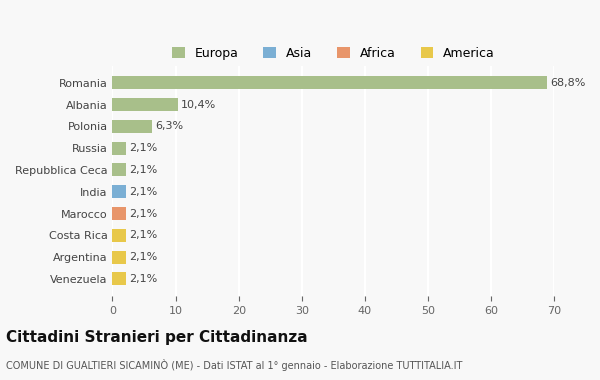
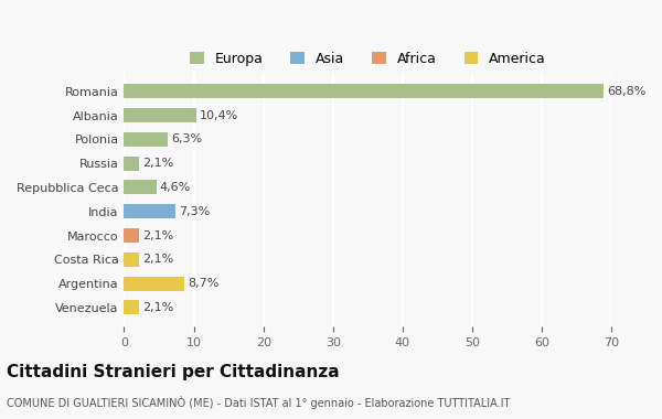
Repubblica Ceca: 2,1% -> 4,6%
India: 2,1% -> 7,3%
Argentina: 2,1% -> 8,7%
